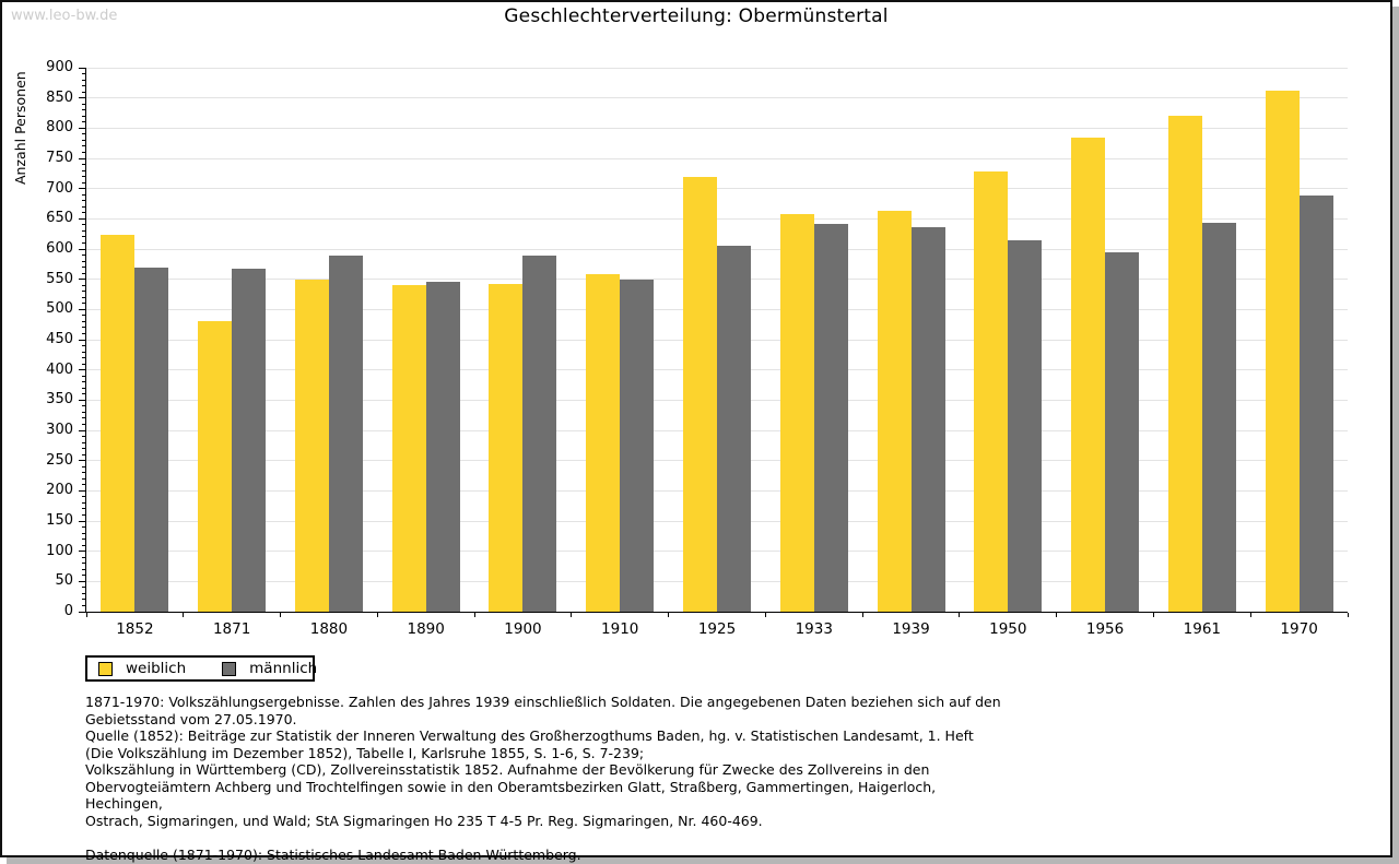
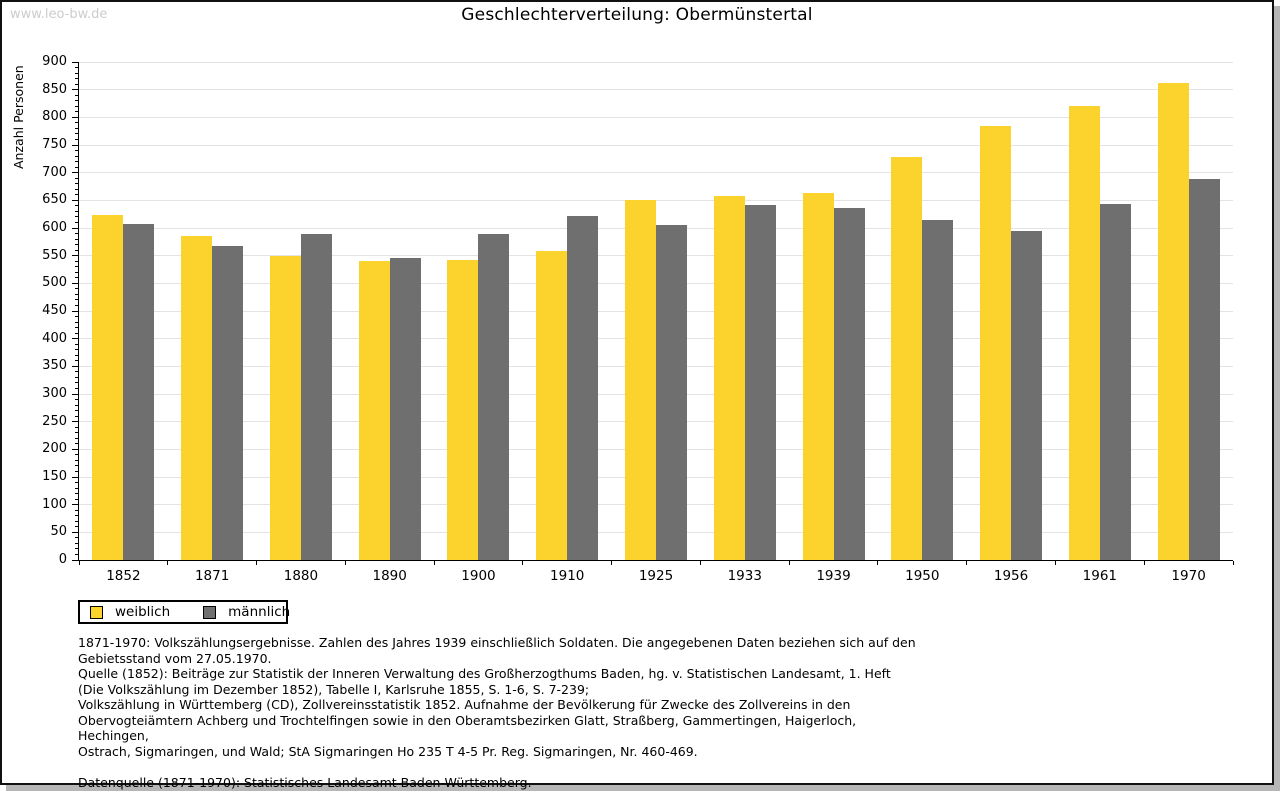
männlich/1852: 570 -> 610
weiblich/1871: 480 -> 580
männlich/1910: 550 -> 620
weiblich/1925: 720 -> 650
